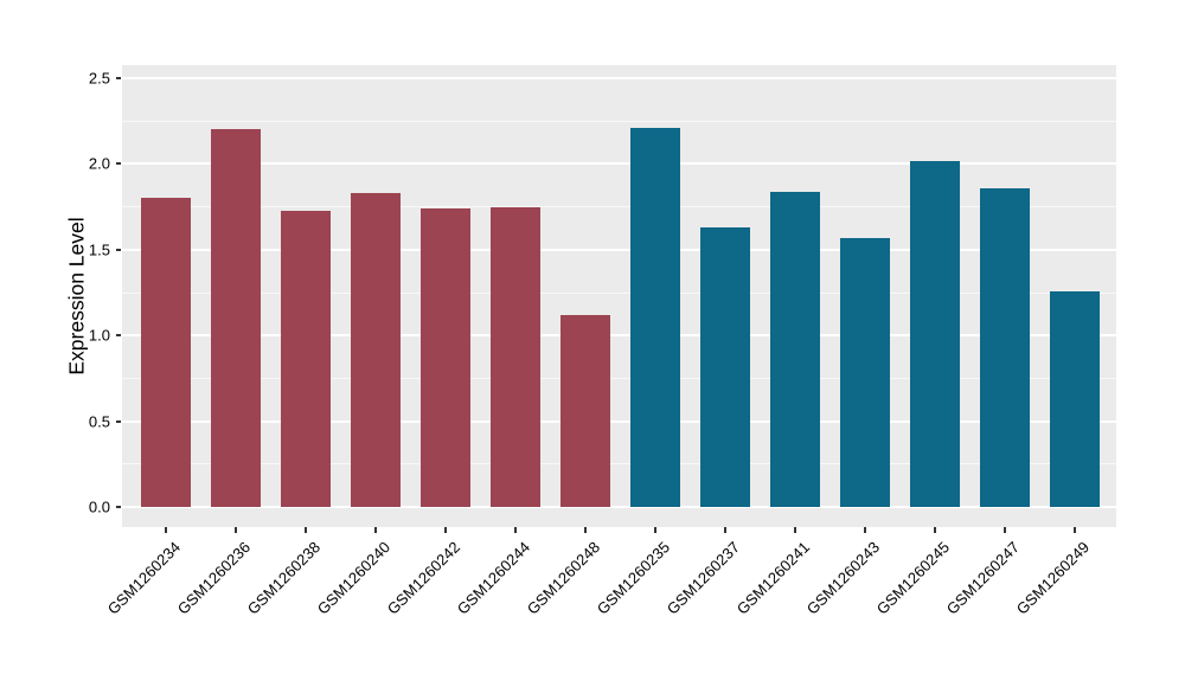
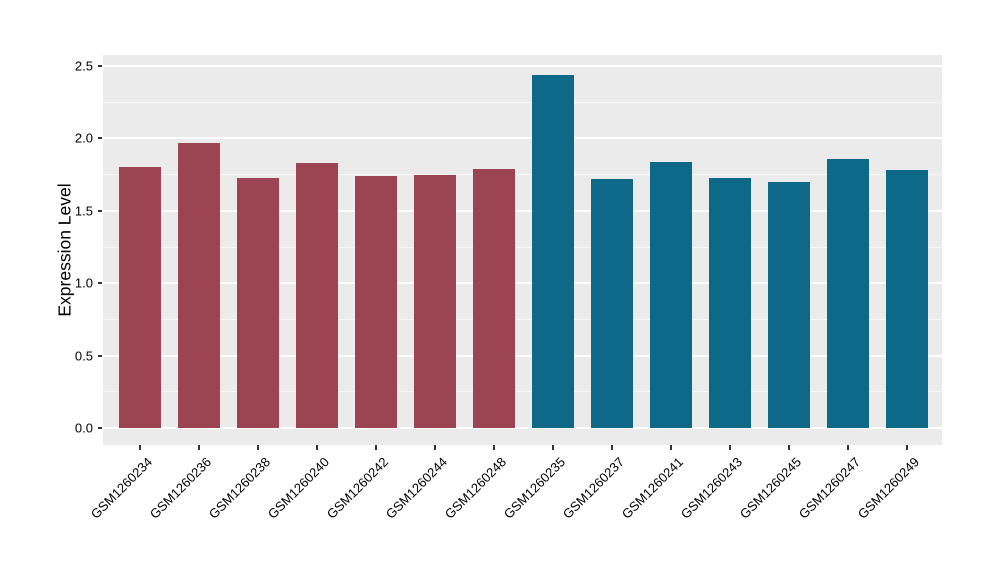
GSM1260236: 2.20 -> 1.97
GSM1260248: 1.12 -> 1.79
GSM1260235: 2.21 -> 2.44
GSM1260237: 1.63 -> 1.72
GSM1260243: 1.57 -> 1.73
GSM1260245: 2.02 -> 1.70
GSM1260249: 1.26 -> 1.78
